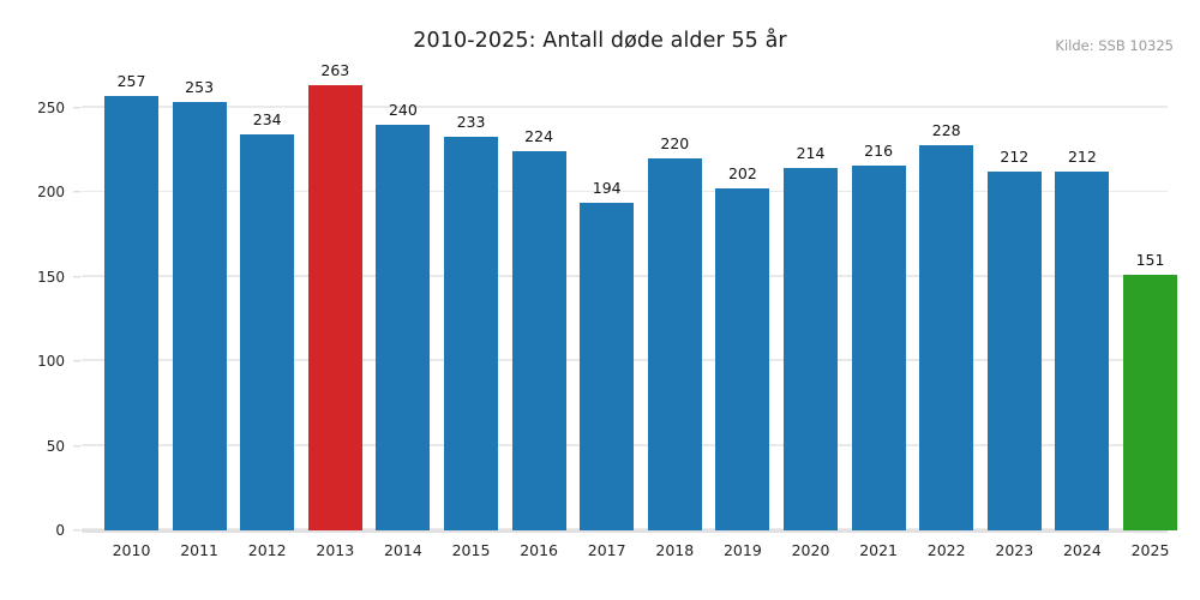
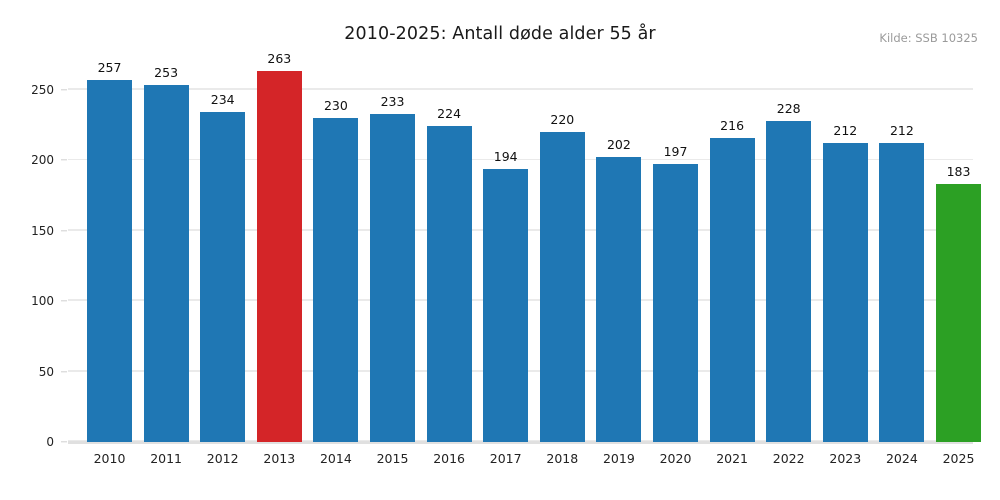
2014: 240 -> 230
2020: 214 -> 197
2025: 151 -> 183
